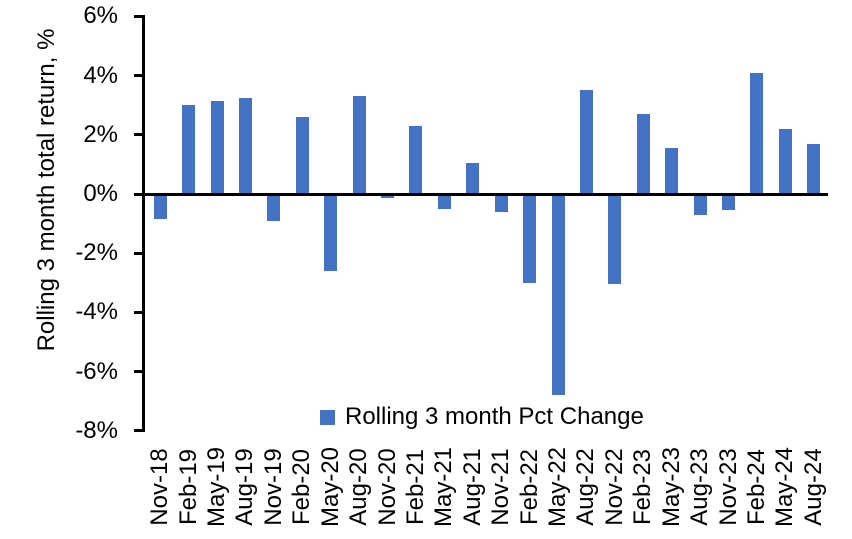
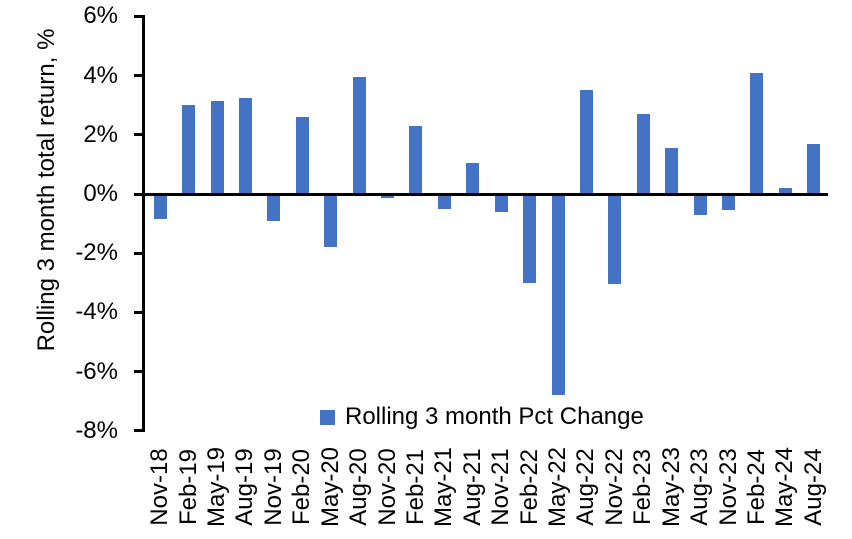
May-20: -2.6% -> -1.8%
Aug-20: 3.3% -> 4.0%
May-24: 2.2% -> 0.2%
